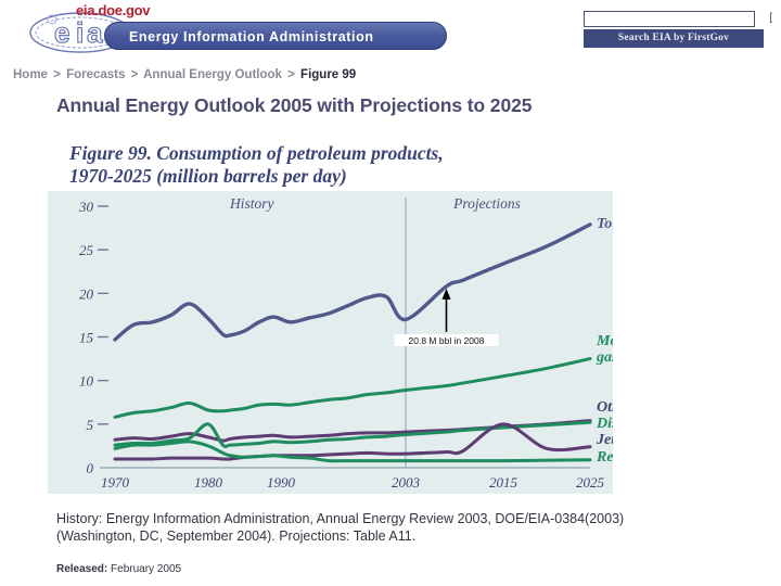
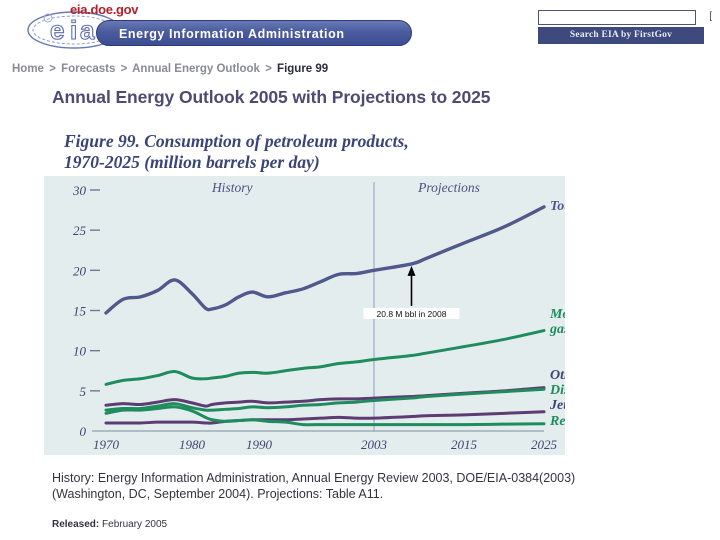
Distillate/1980: 5 -> 3
Total/2003: 17 -> 20
Jet fuel/2015: 5 -> 2
